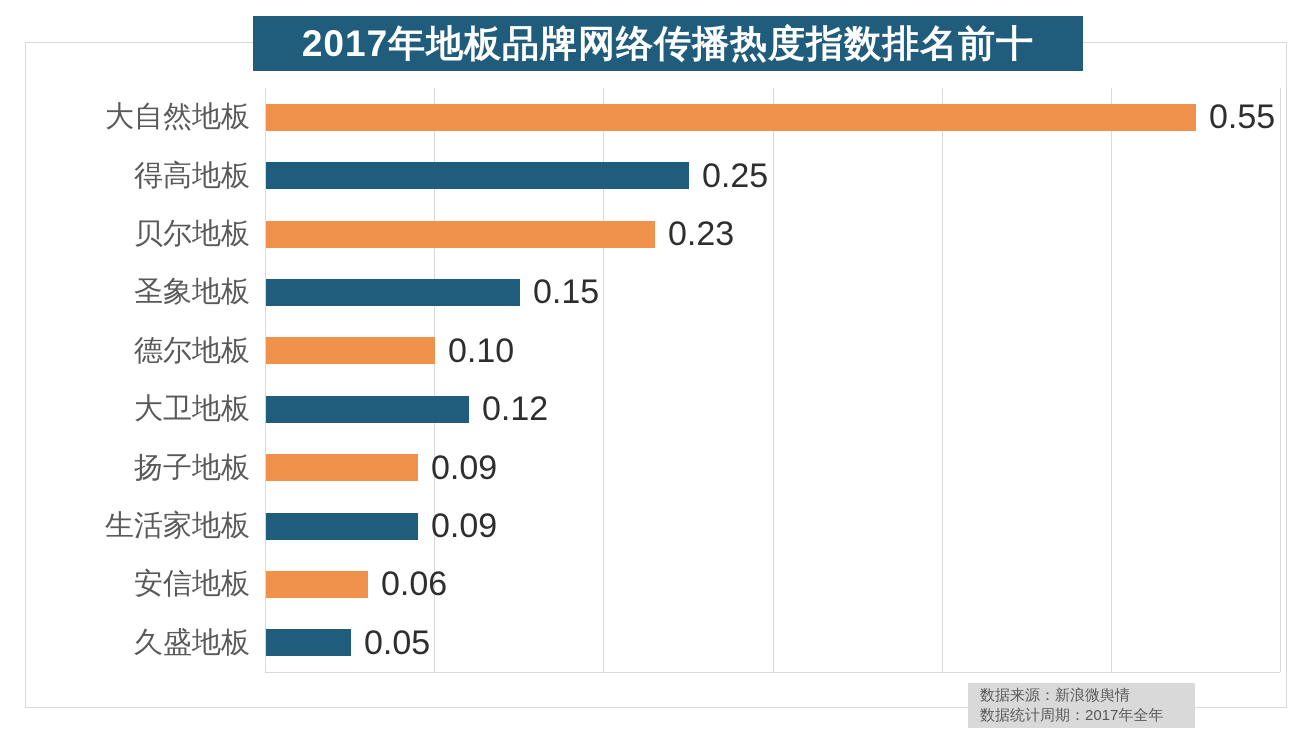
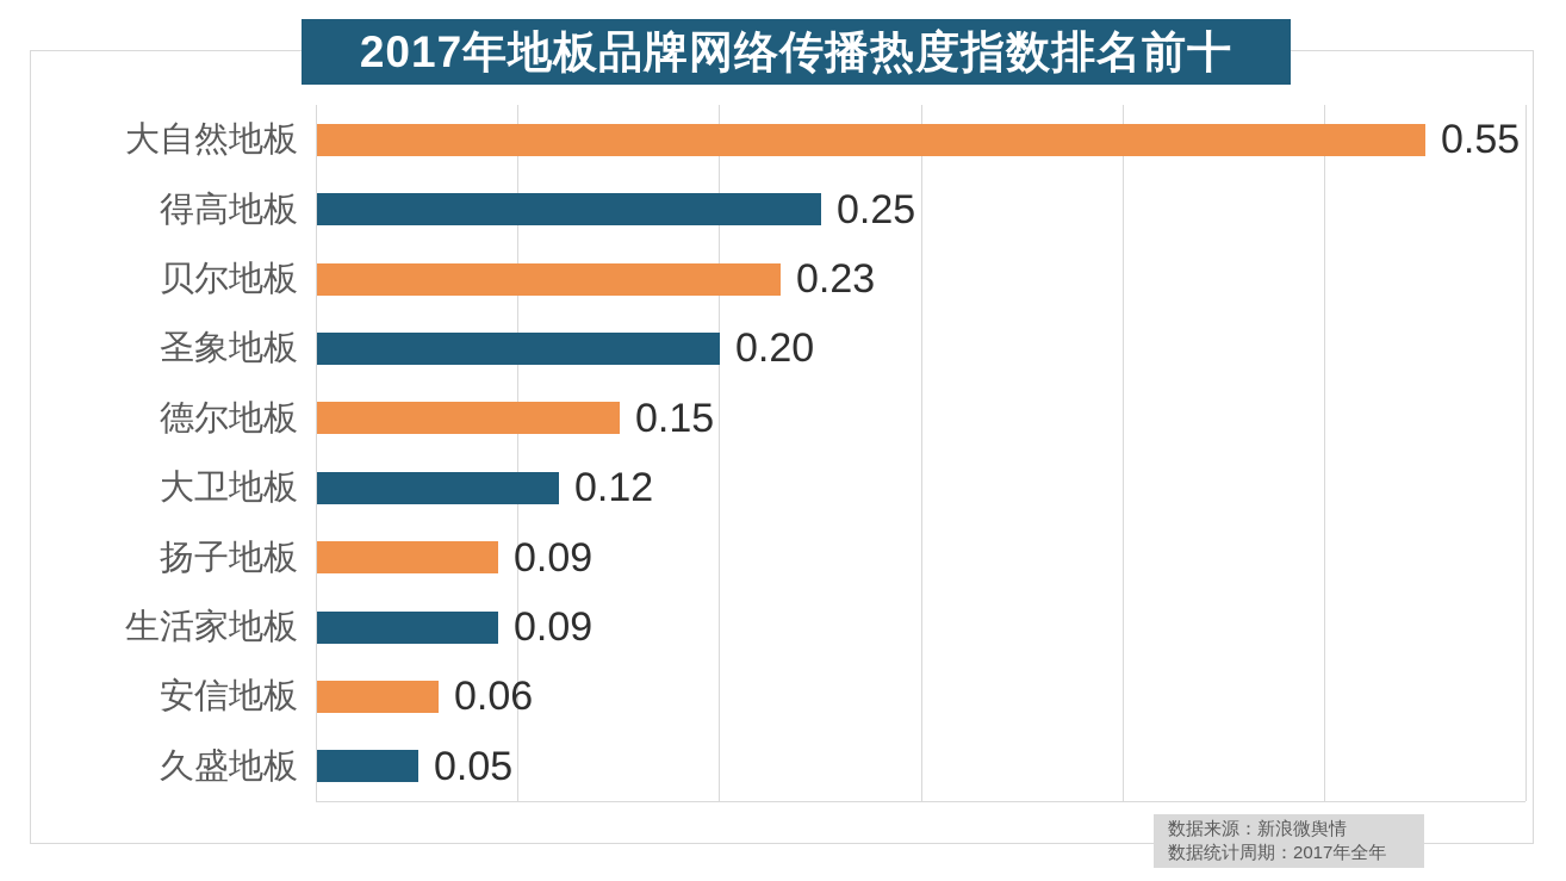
圣象地板: 0.15 -> 0.20
德尔地板: 0.10 -> 0.15
